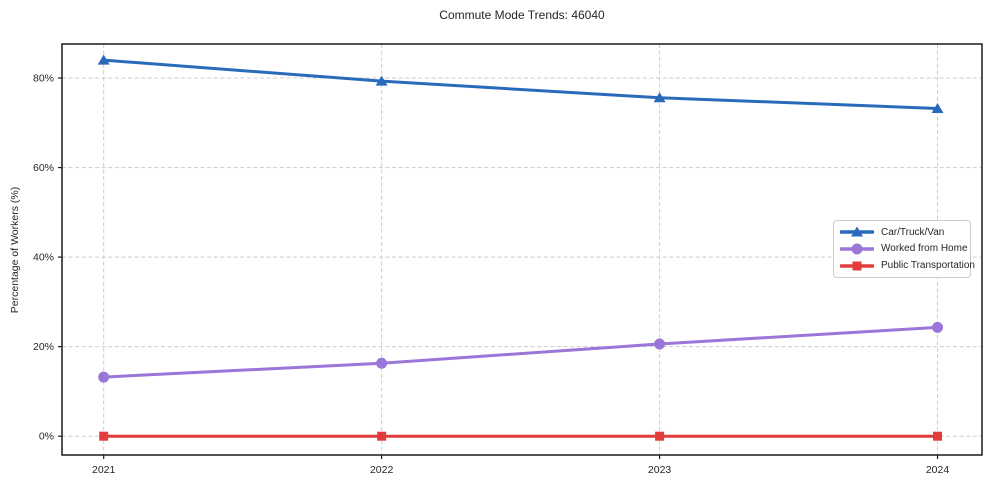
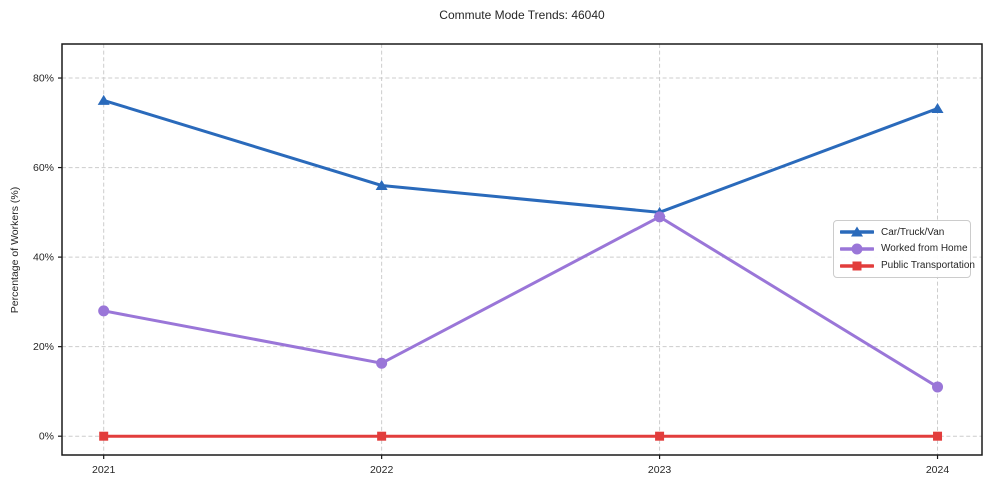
Car/Truck/Van/2021: 84% -> 75%
Worked from Home/2021: 13% -> 28%
Car/Truck/Van/2022: 79% -> 56%
Car/Truck/Van/2023: 76% -> 50%
Worked from Home/2023: 21% -> 49%
Worked from Home/2024: 24% -> 11%
